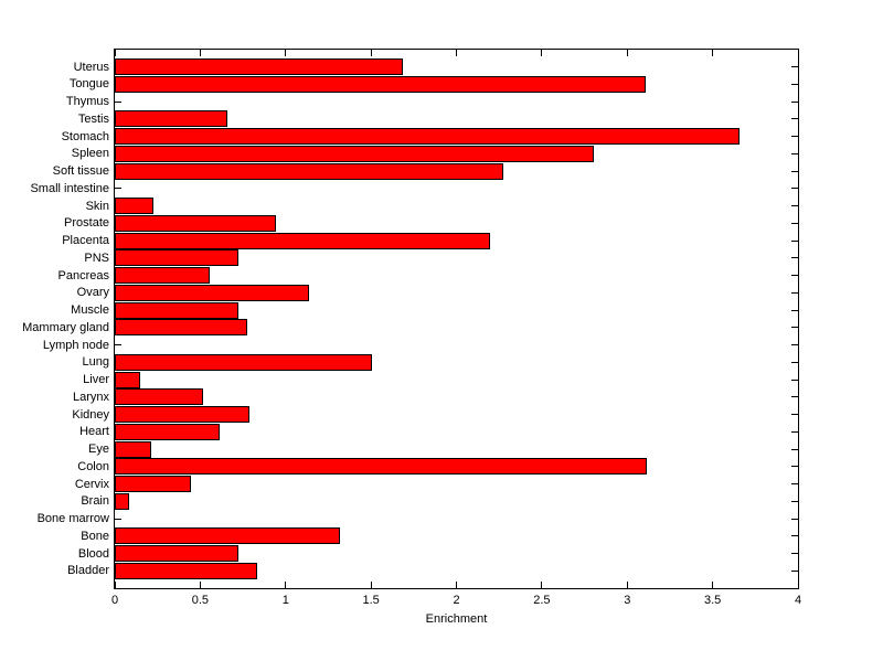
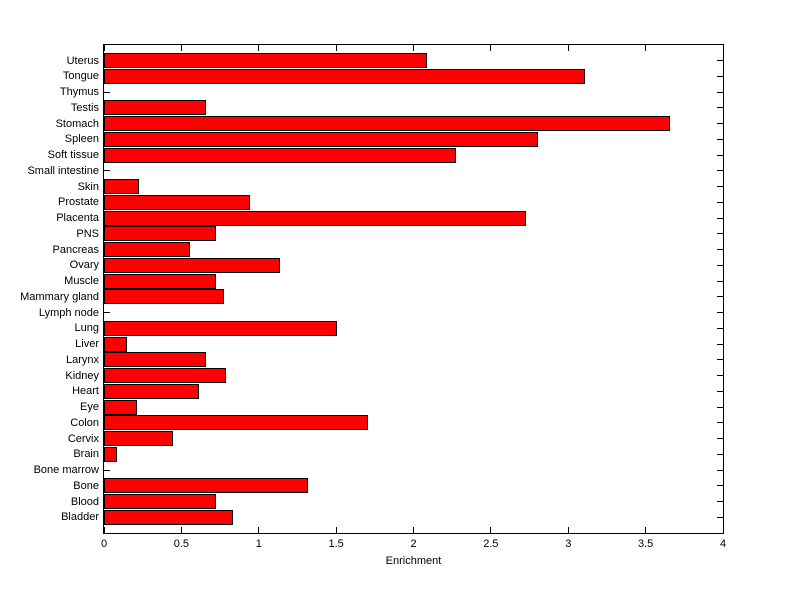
Uterus: 1.68 -> 2.08
Placenta: 2.19 -> 2.72
Larynx: 0.51 -> 0.65
Colon: 3.11 -> 1.70
